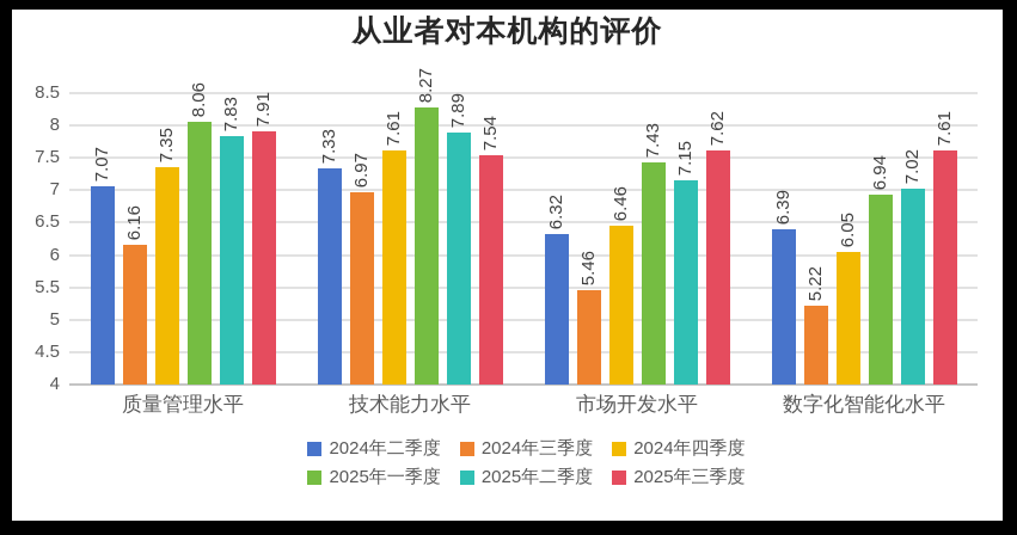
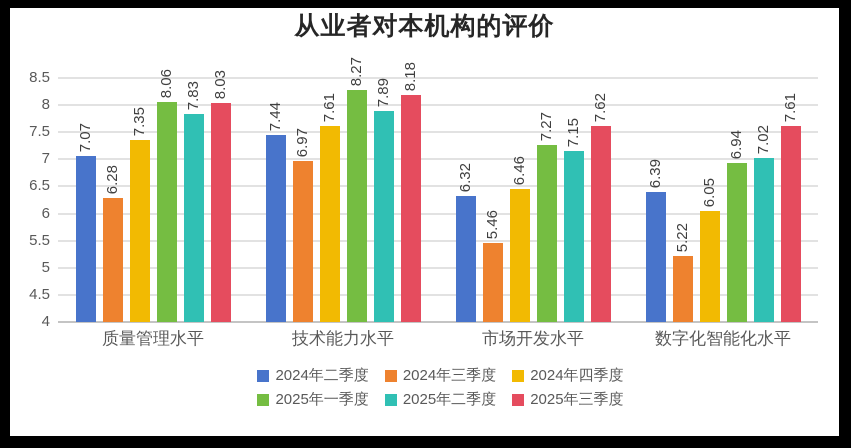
2024年三季度/质量管理水平: 6.16 -> 6.28
2025年三季度/质量管理水平: 7.91 -> 8.03
2024年二季度/技术能力水平: 7.33 -> 7.44
2025年三季度/技术能力水平: 7.54 -> 8.18
2025年一季度/市场开发水平: 7.43 -> 7.27
